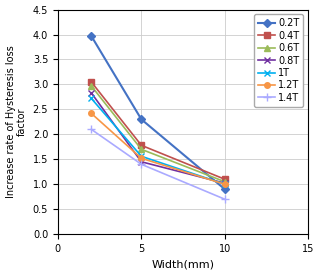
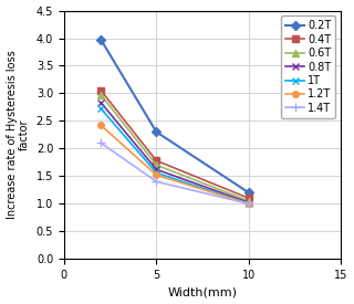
0.8T/5: 1.45 -> 1.62
0.2T/10: 0.90 -> 1.20
1.4T/10: 0.7 -> 1.0
